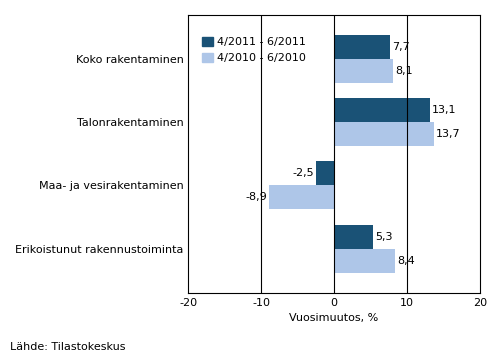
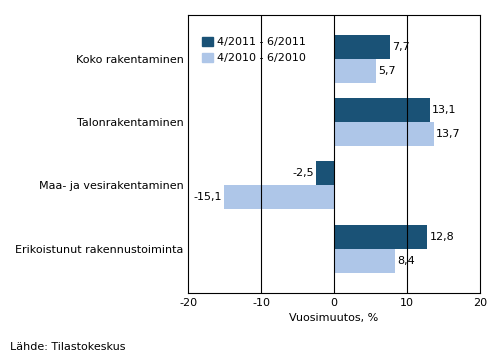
4/2010 - 6/2010/Koko rakentaminen: 8,1 -> 5,7
4/2010 - 6/2010/Maa- ja vesirakentaminen: -8,9 -> -15,1
4/2011 - 6/2011/Erikoistunut rakennustoiminta: 5,3 -> 12,8
